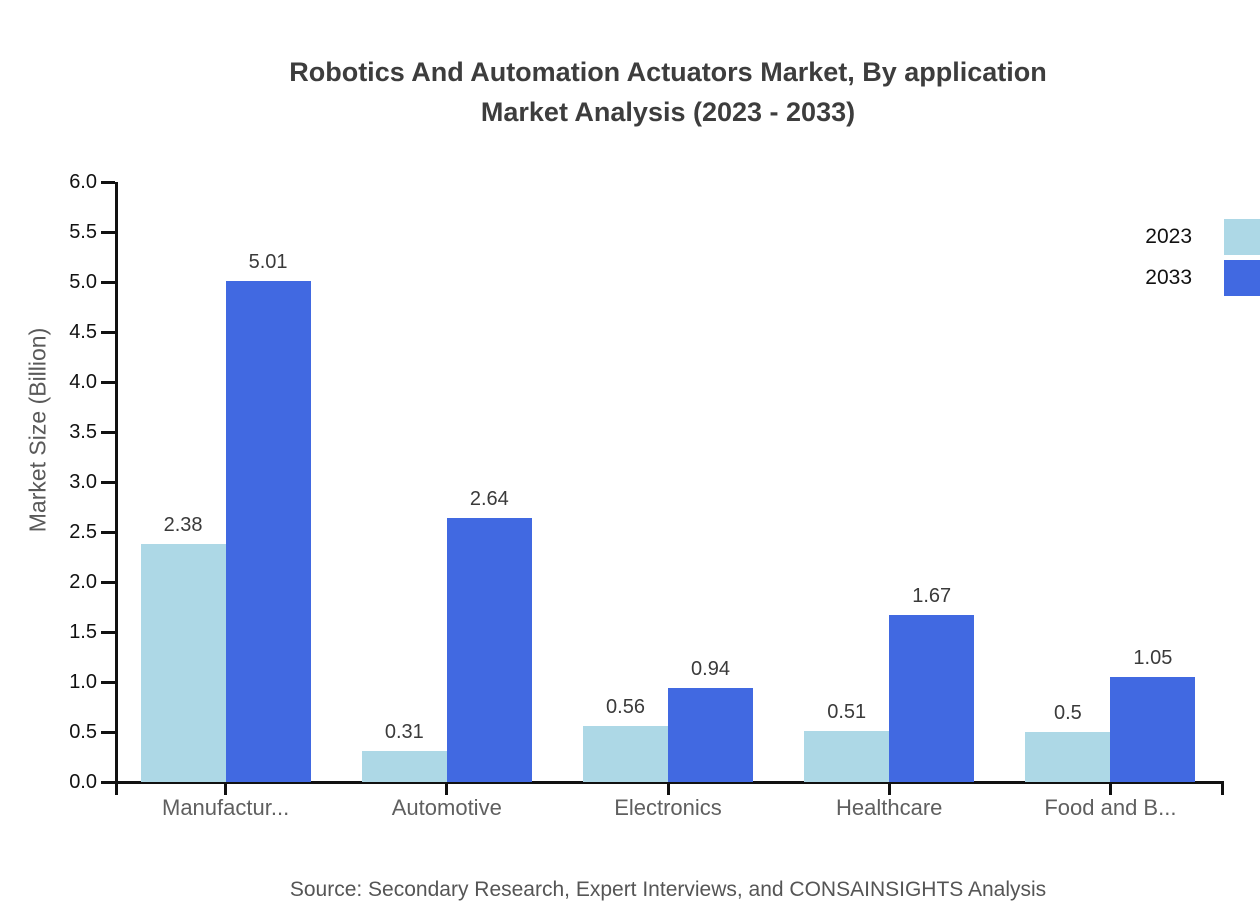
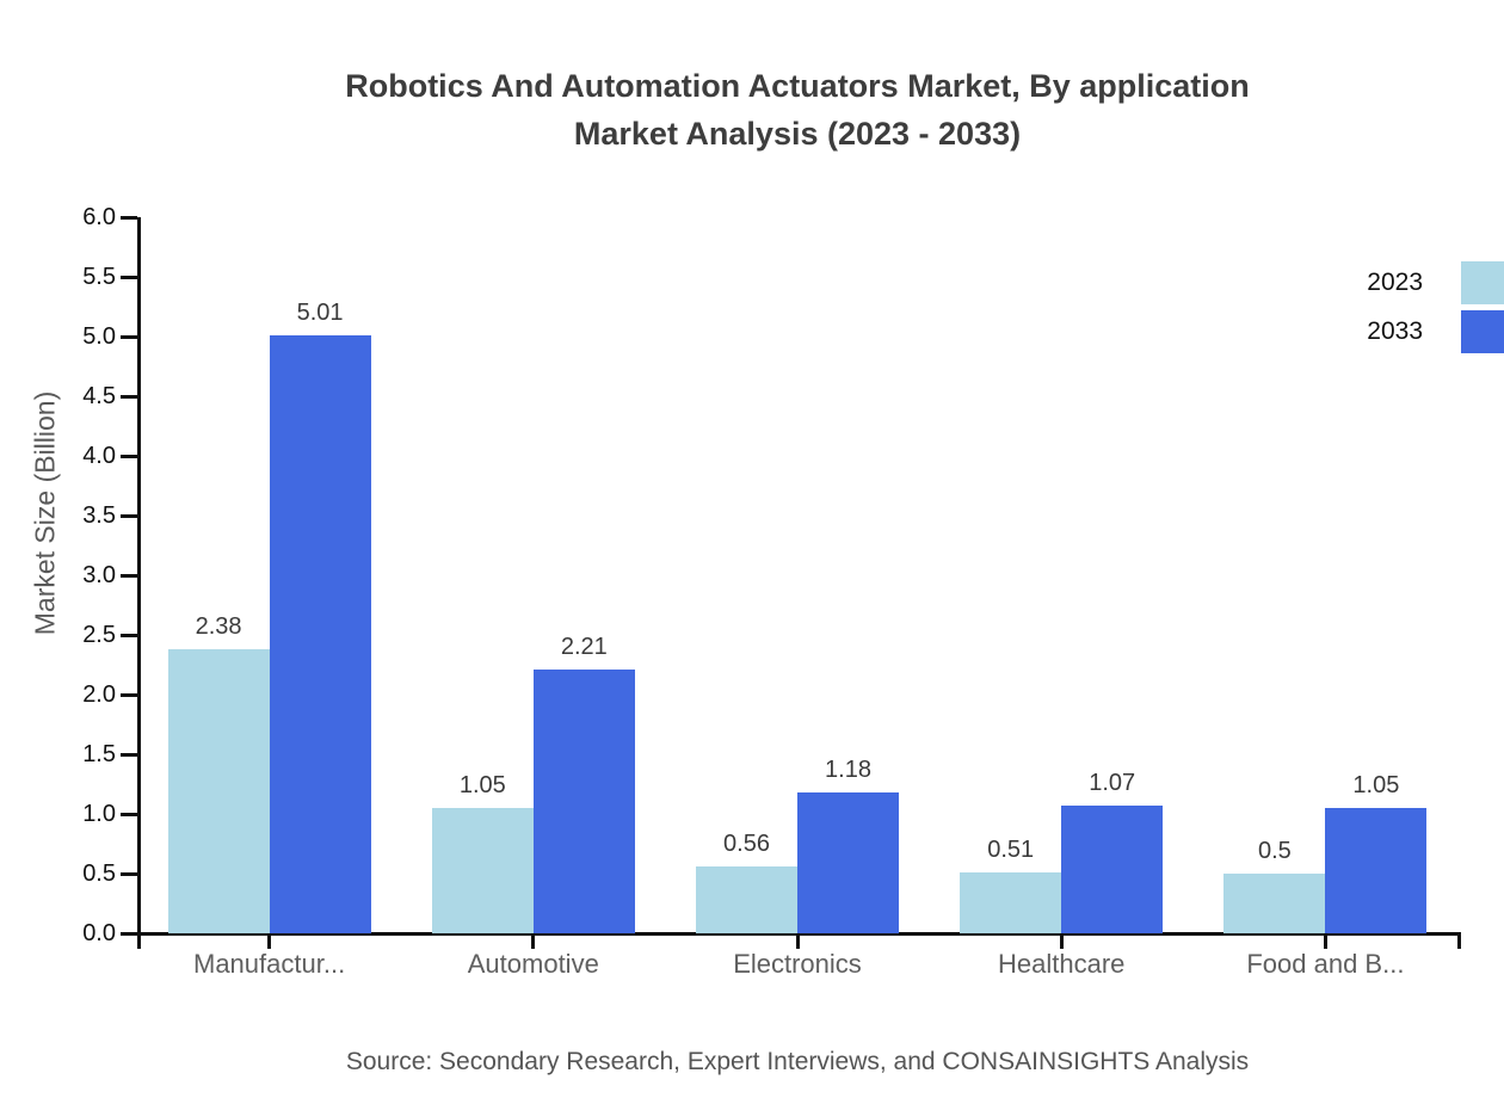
2023/Automotive: 0.31 -> 1.05
2033/Automotive: 2.64 -> 2.21
2033/Electronics: 0.94 -> 1.18
2033/Healthcare: 1.67 -> 1.07
